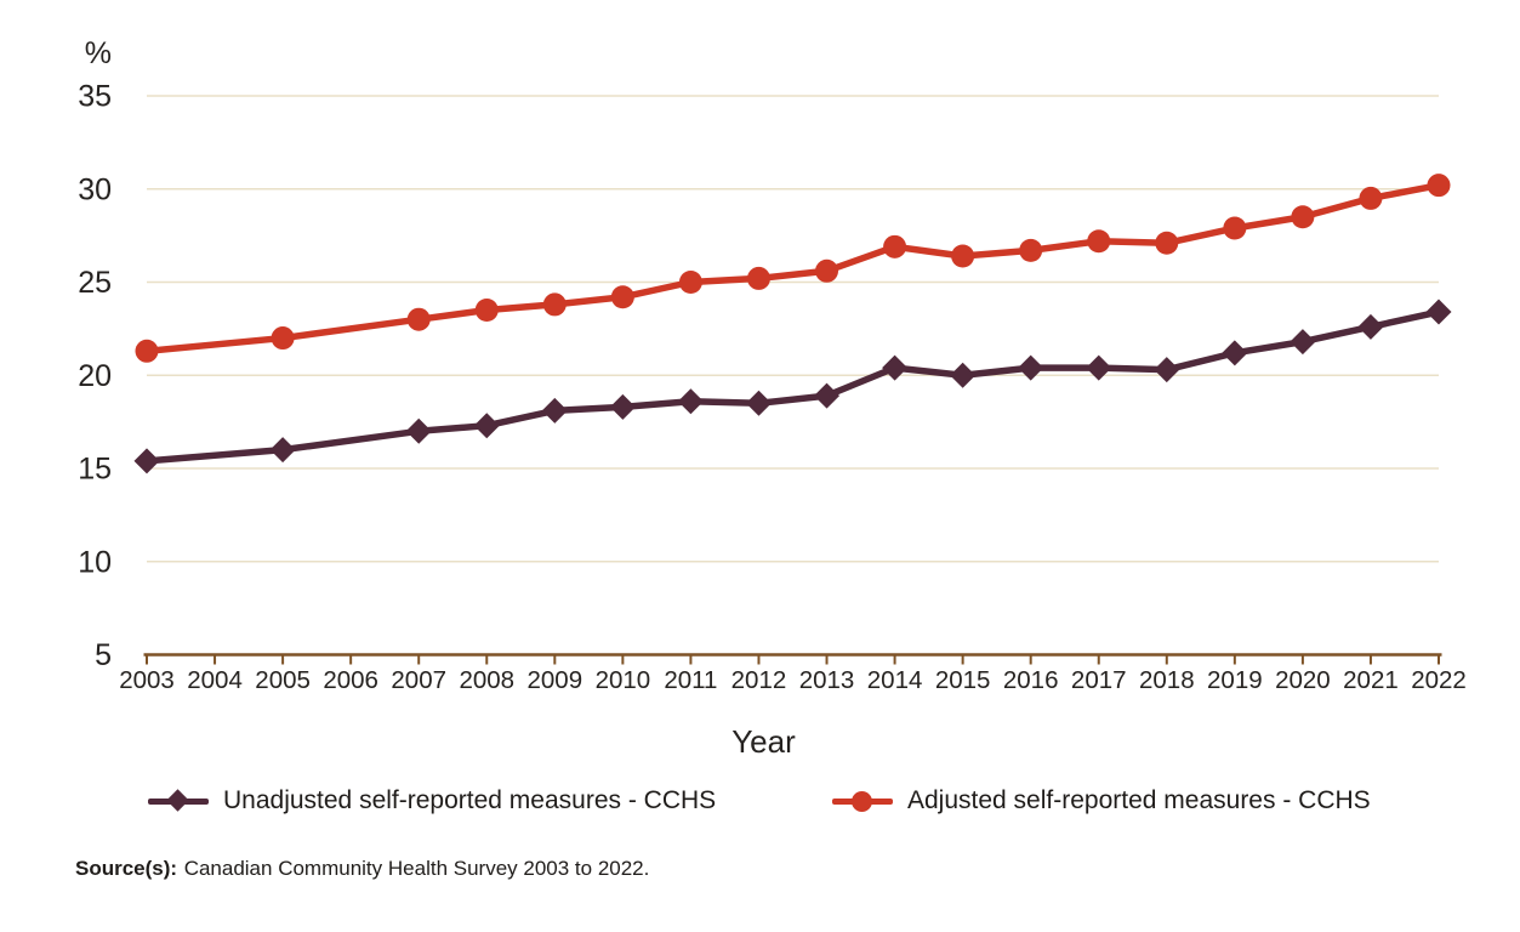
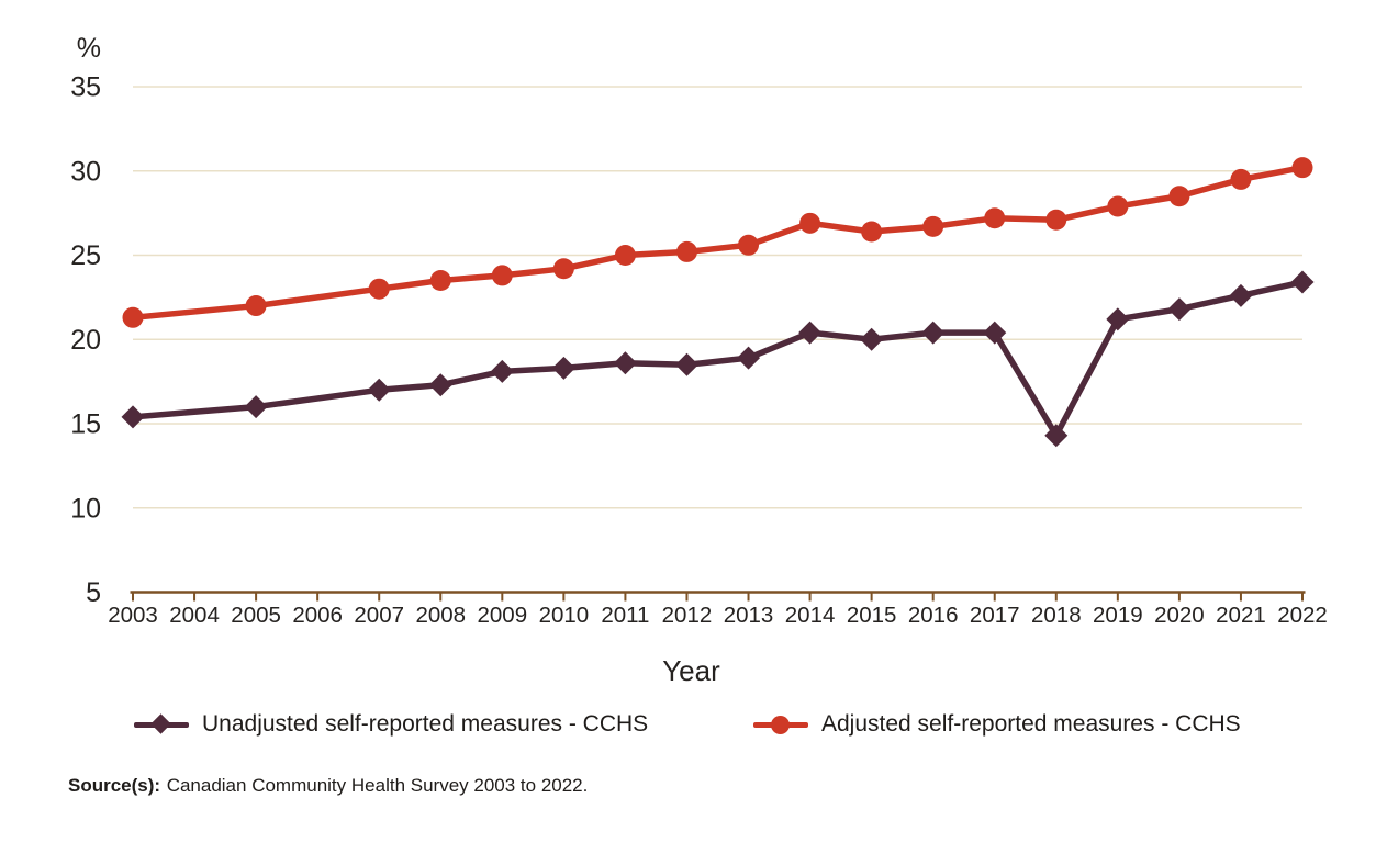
Unadjusted self-reported measures - CCHS/2018: 20.3 -> 14.3
